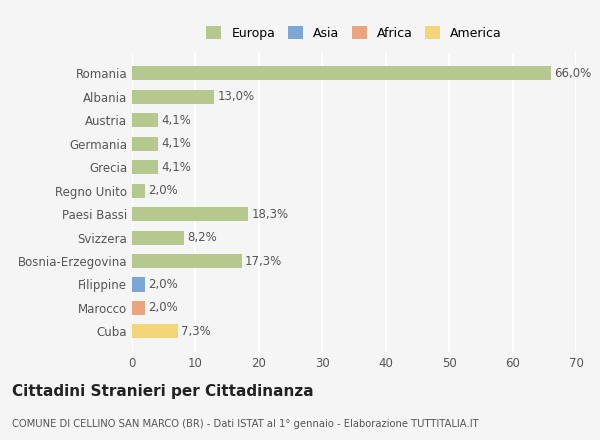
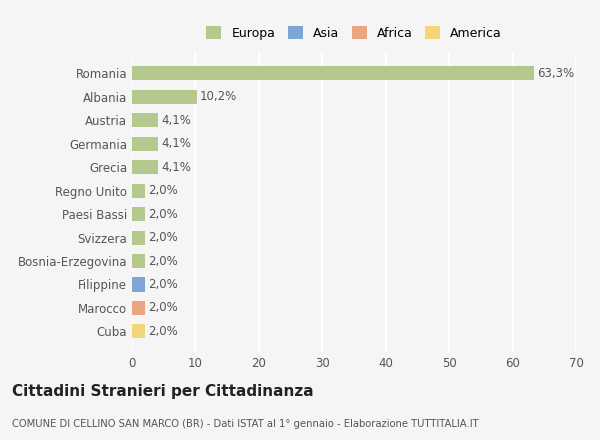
Romania: 66,0% -> 63,3%
Albania: 13,0% -> 10,2%
Paesi Bassi: 18,3% -> 2,0%
Svizzera: 8,2% -> 2,0%
Bosnia-Erzegovina: 17,3% -> 2,0%
Cuba: 7,3% -> 2,0%
